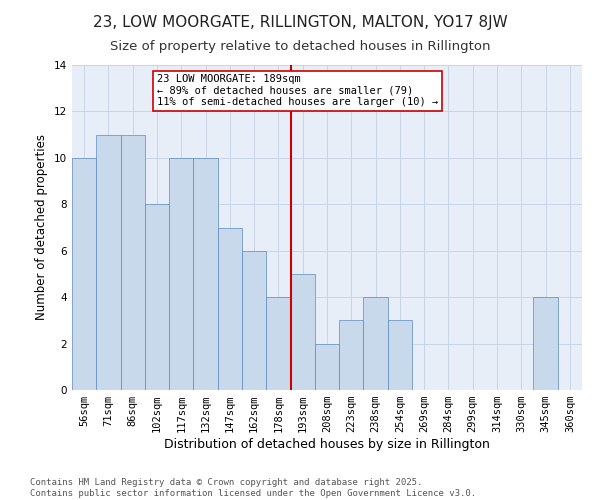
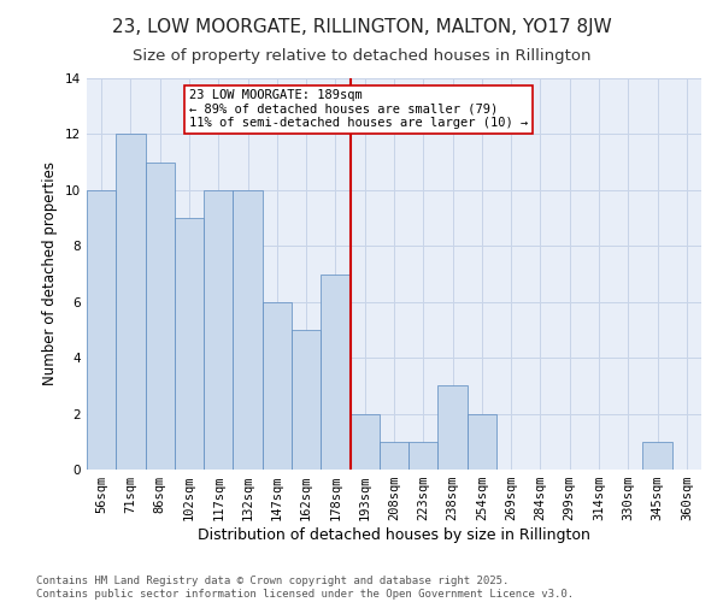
71sqm: 11 -> 12
102sqm: 8 -> 9
147sqm: 7 -> 6
162sqm: 6 -> 5
178sqm: 4 -> 7
193sqm: 5 -> 2
208sqm: 2 -> 1
223sqm: 3 -> 1
238sqm: 4 -> 3
254sqm: 3 -> 2
345sqm: 4 -> 1
